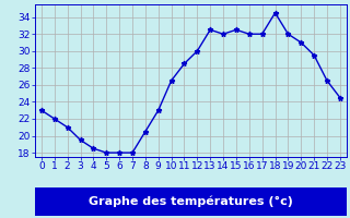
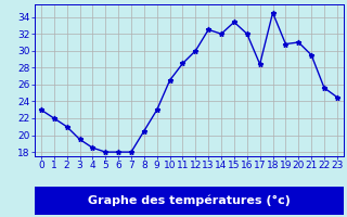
15: 32.5 -> 33.4
17: 32.0 -> 28.4
19: 32.0 -> 30.8
22: 26.5 -> 25.6
